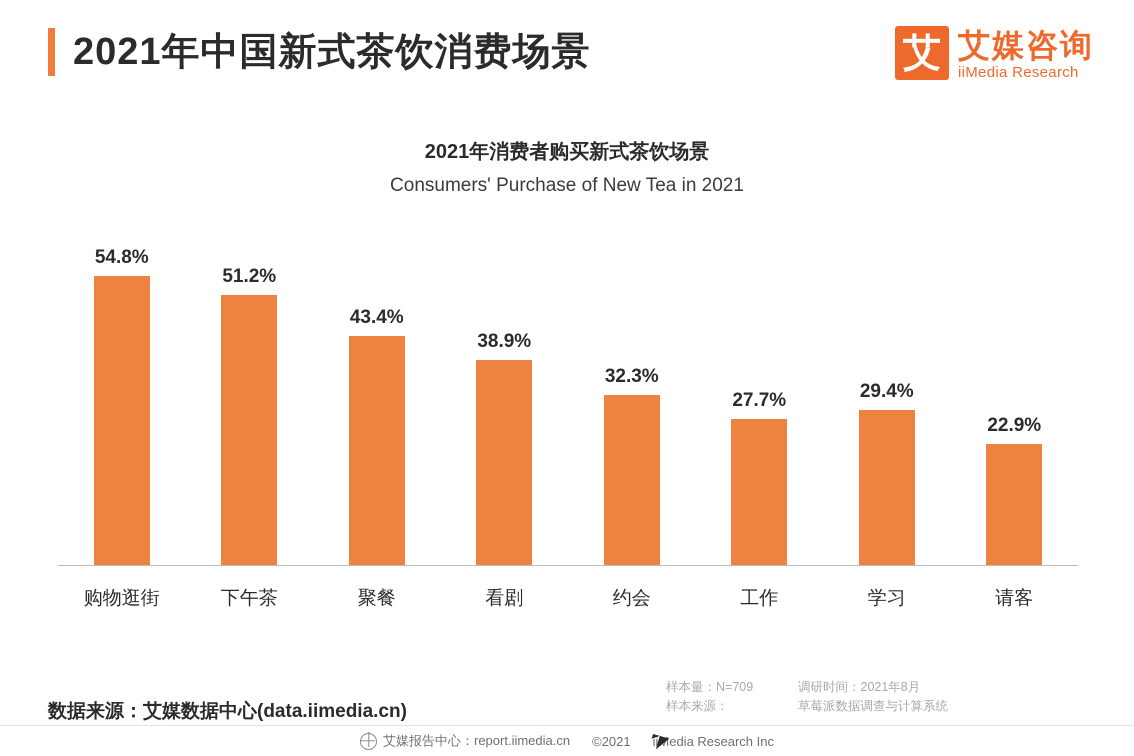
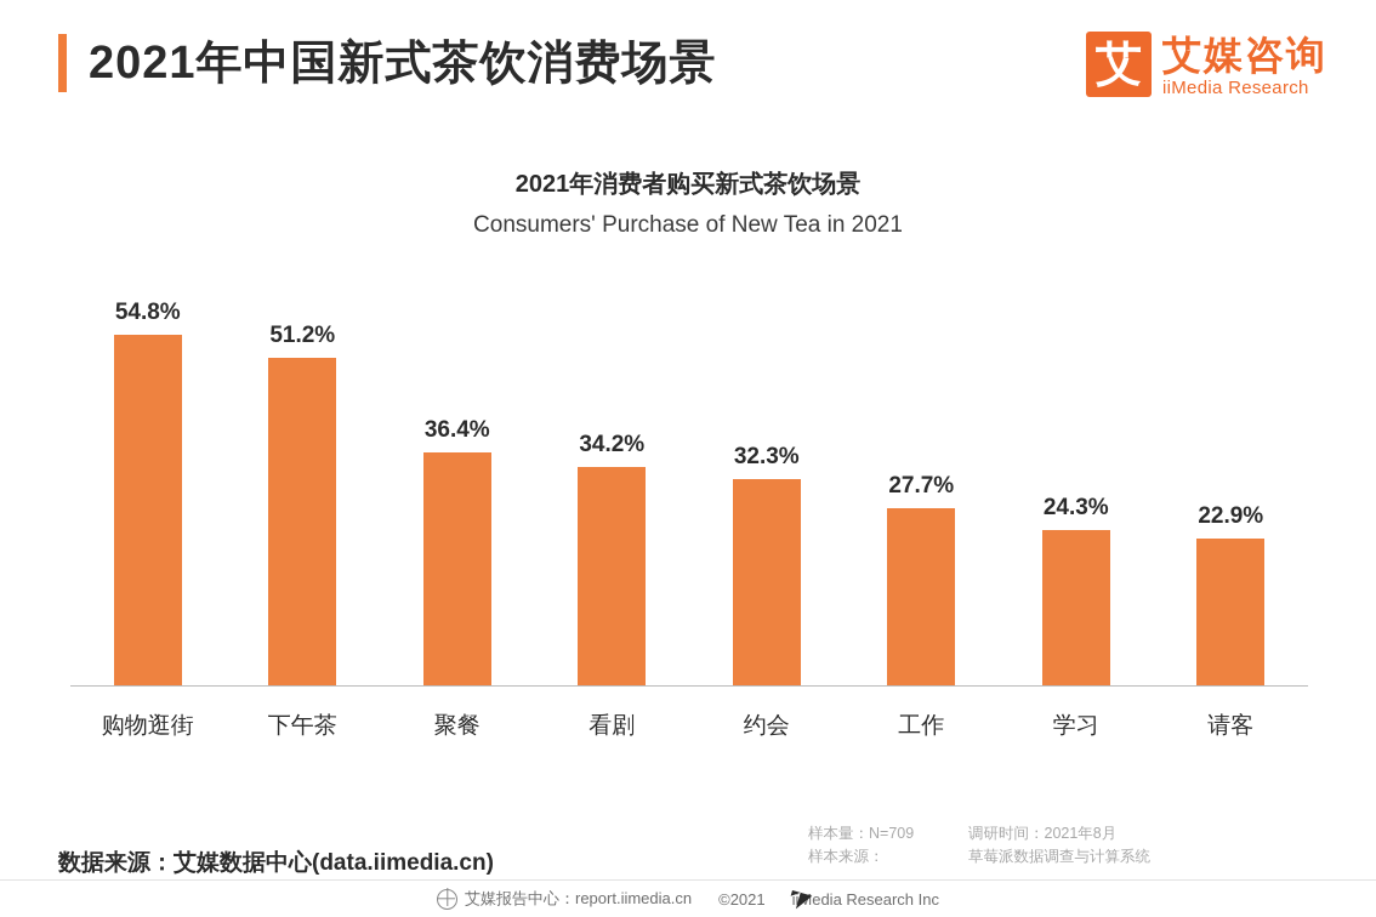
聚餐: 43.4% -> 36.4%
看剧: 38.9% -> 34.2%
学习: 29.4% -> 24.3%
